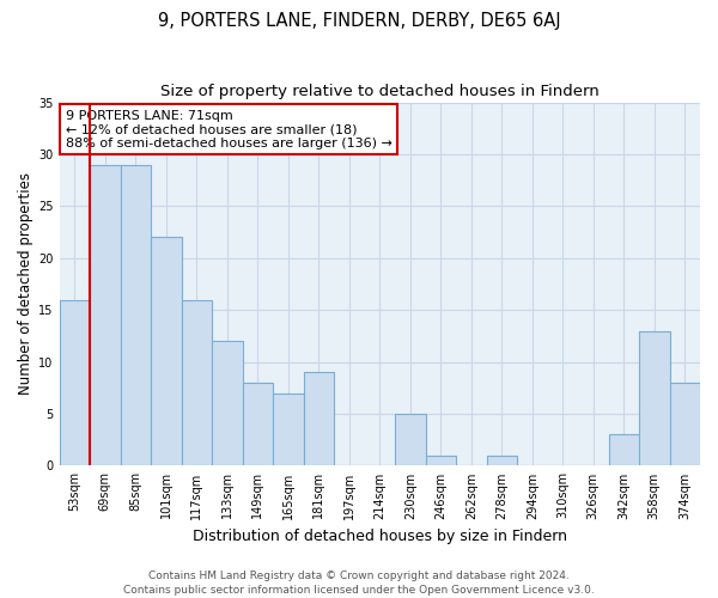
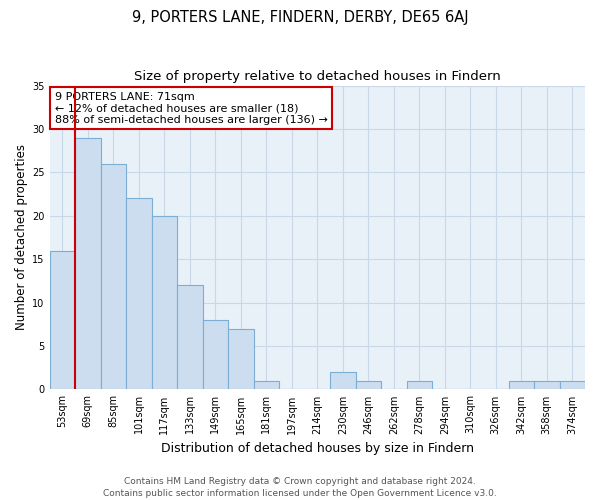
85sqm: 29 -> 26
117sqm: 16 -> 20
181sqm: 9 -> 1
230sqm: 5 -> 2
342sqm: 3 -> 1
358sqm: 13 -> 1
374sqm: 8 -> 1
